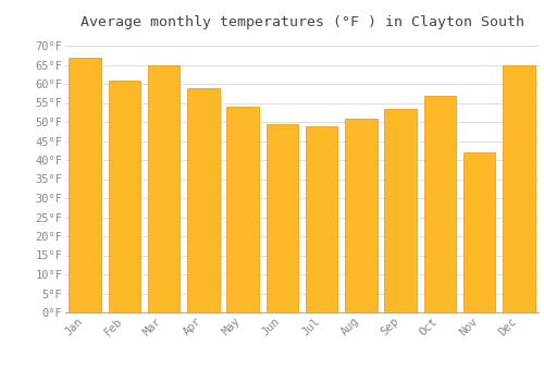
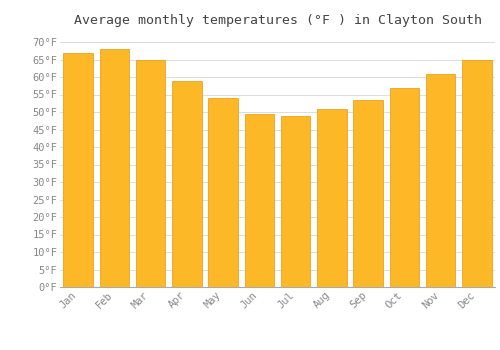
Feb: 61.0°F -> 68.0°F
Nov: 42.0°F -> 61.0°F
